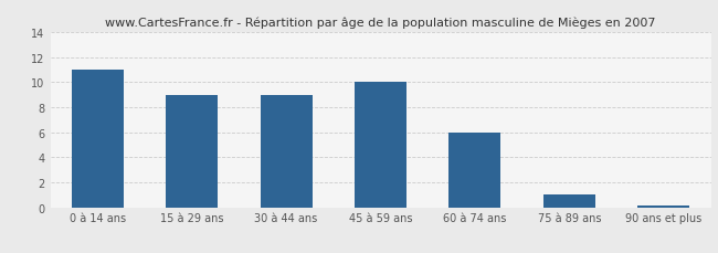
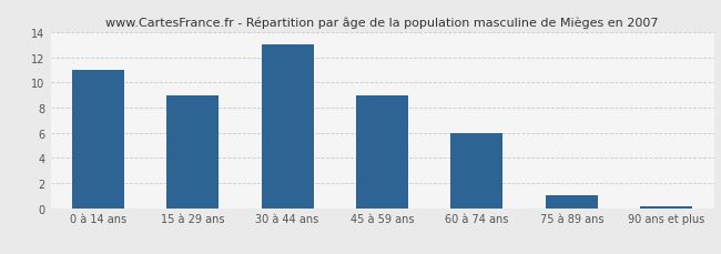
30 à 44 ans: 9.0 -> 13.0
45 à 59 ans: 10.0 -> 9.0
